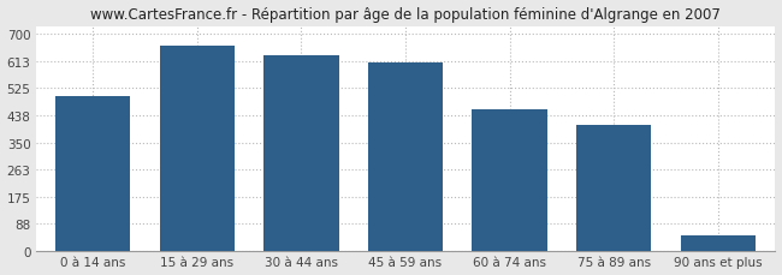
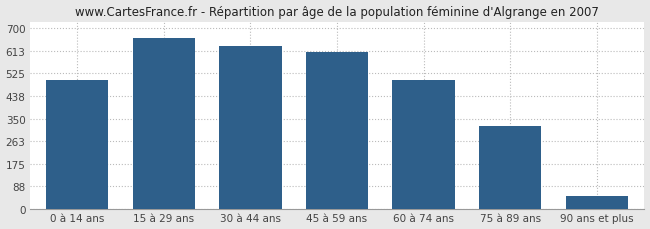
60 à 74 ans: 455 -> 500
75 à 89 ans: 408 -> 320
